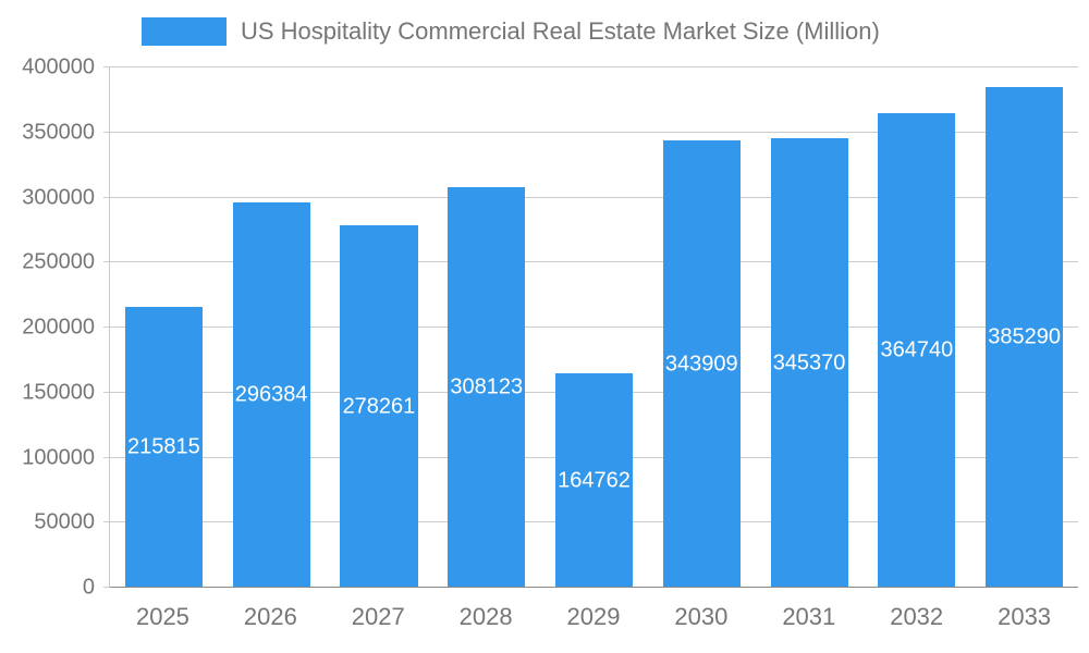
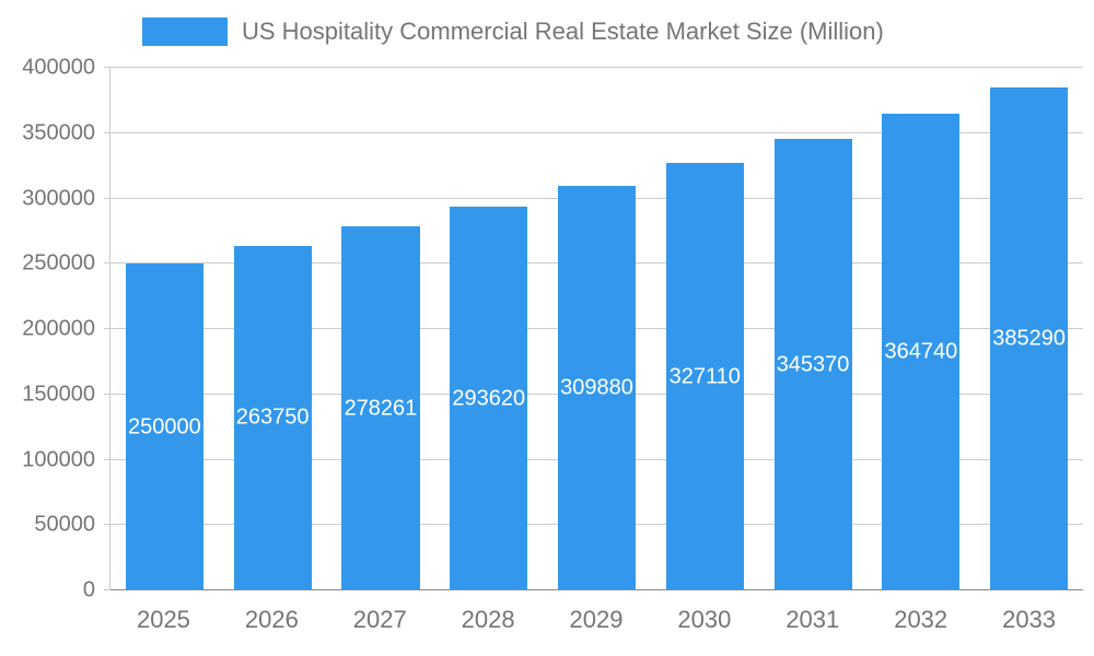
2025: 215815 -> 250000
2026: 296384 -> 263750
2028: 308123 -> 293620
2029: 164762 -> 309880
2030: 343909 -> 327110
